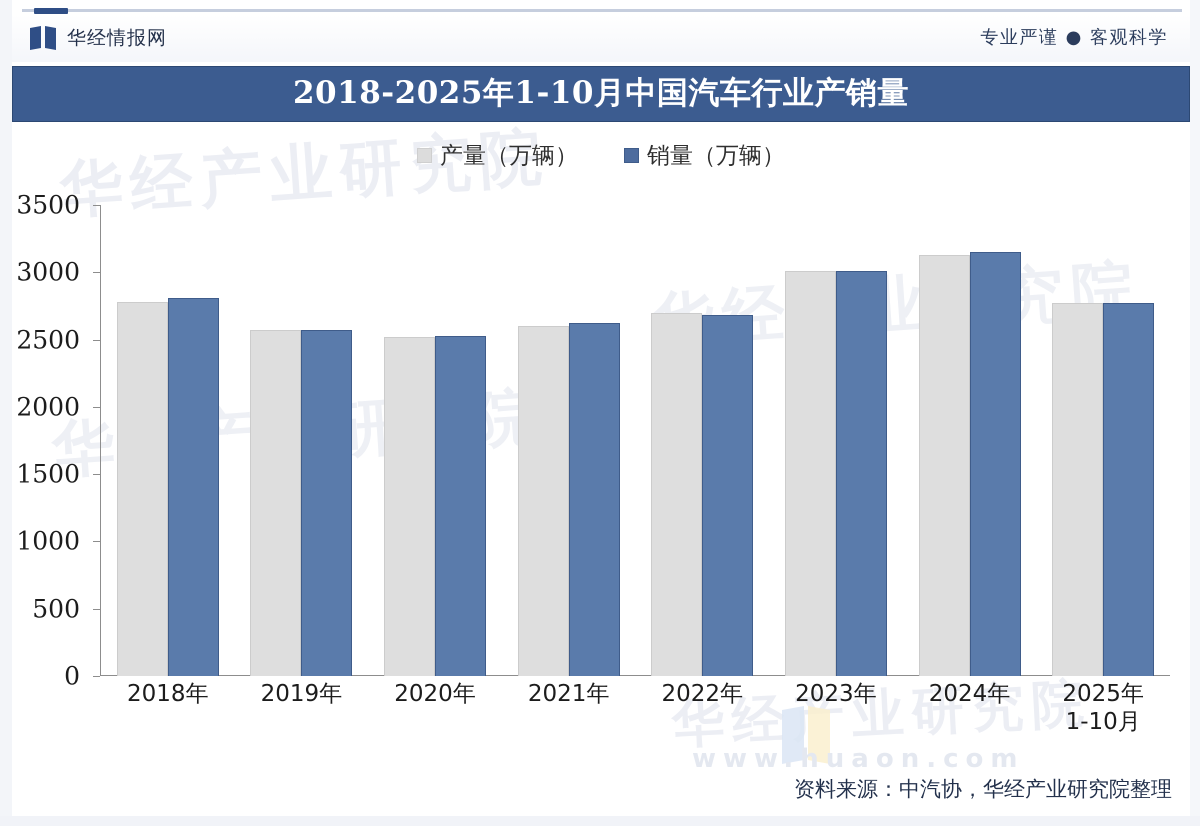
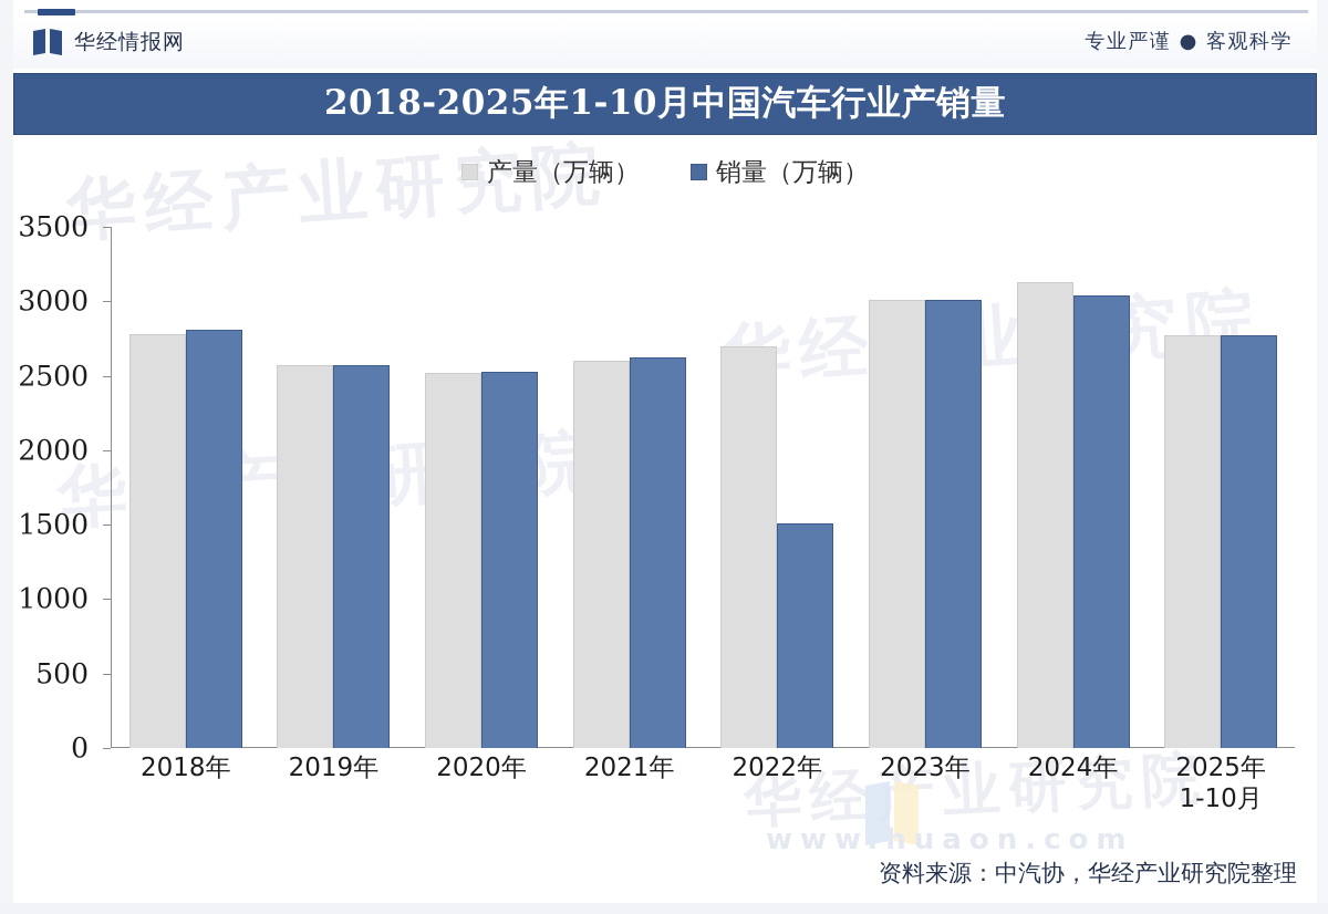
销量（万辆）/2022年: 2680 -> 1510
销量（万辆）/2024年: 3150 -> 3040
